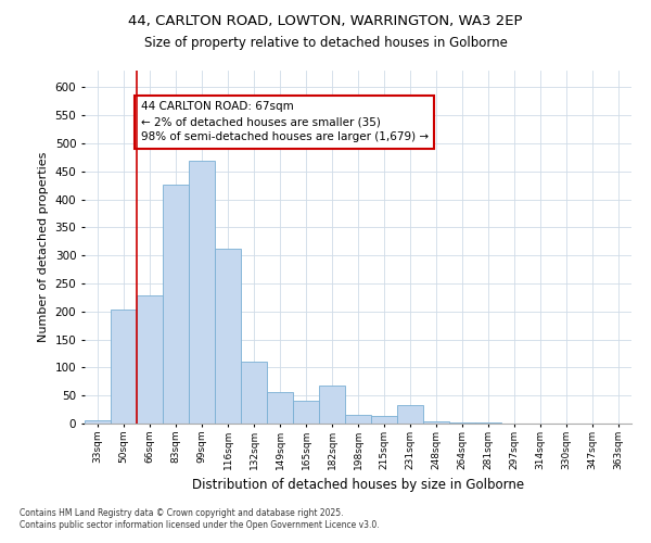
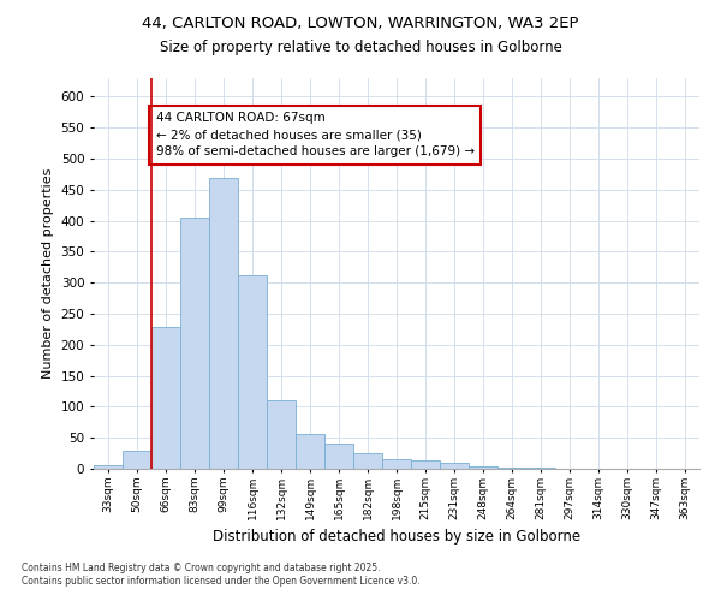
50sqm: 204 -> 30
83sqm: 426 -> 405
182sqm: 68 -> 25
231sqm: 32 -> 10
